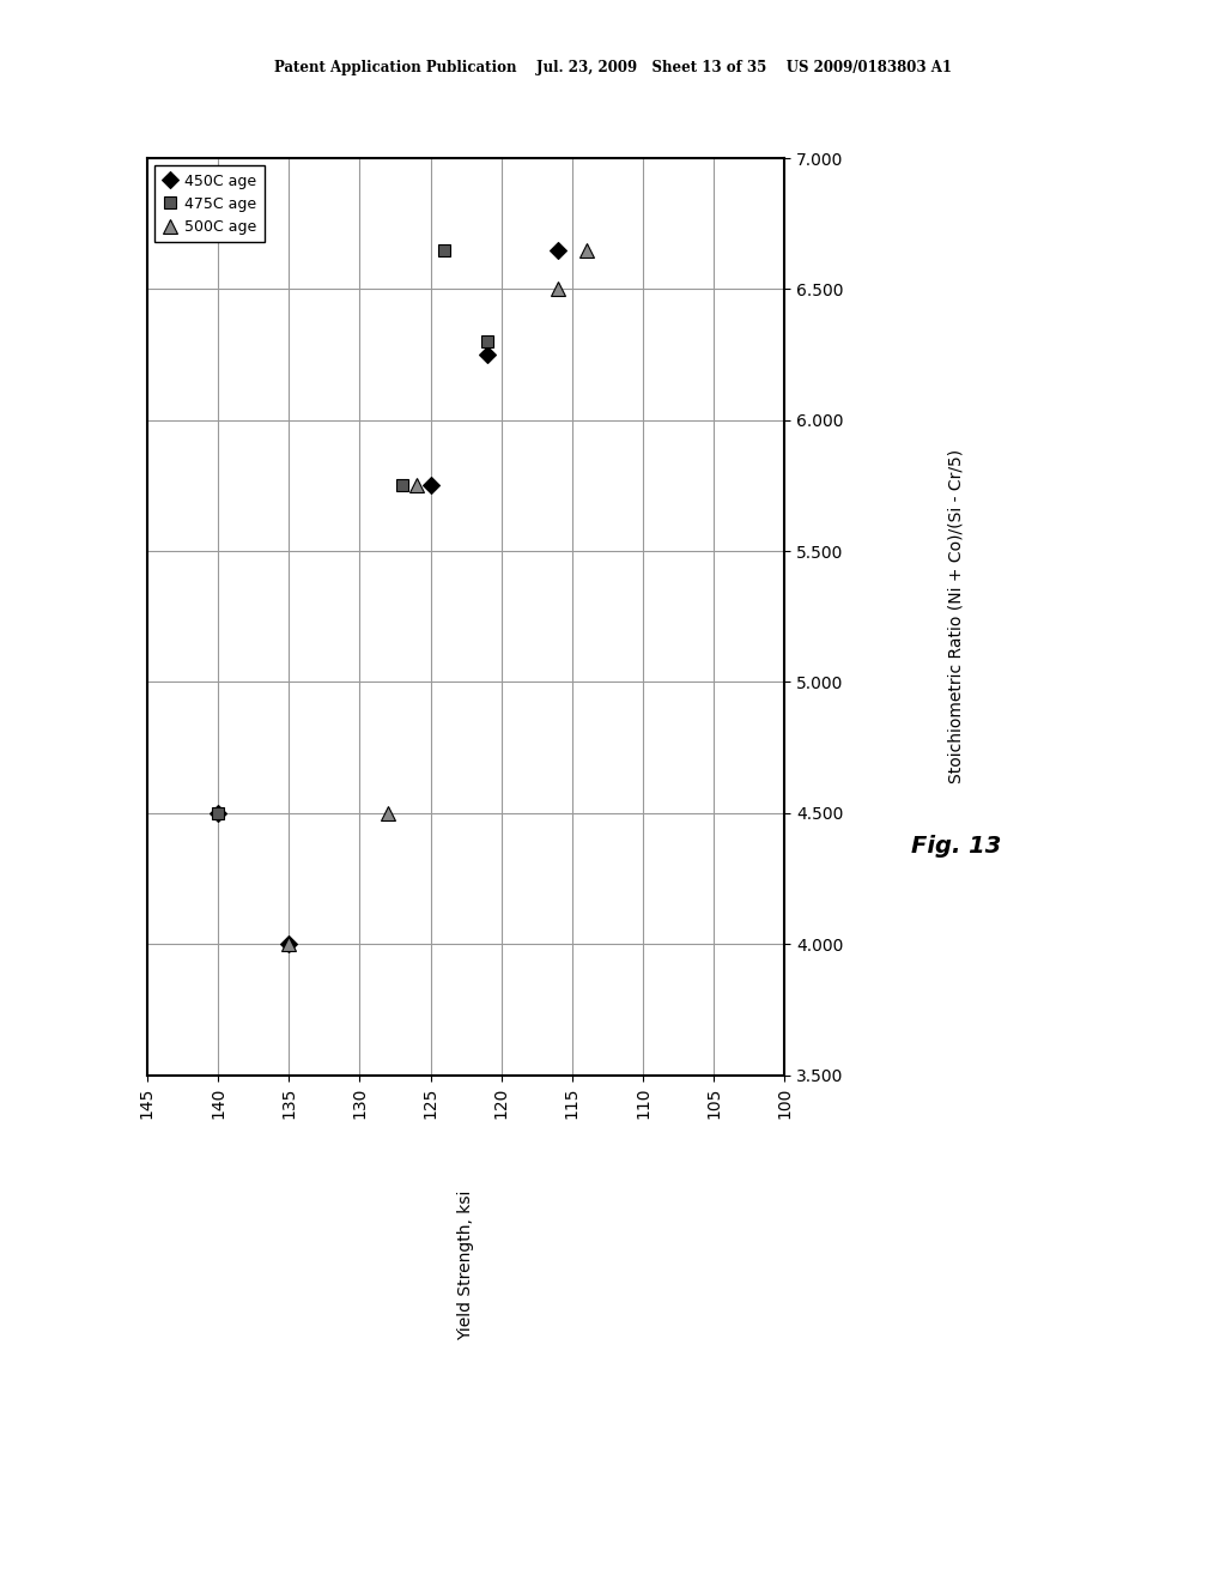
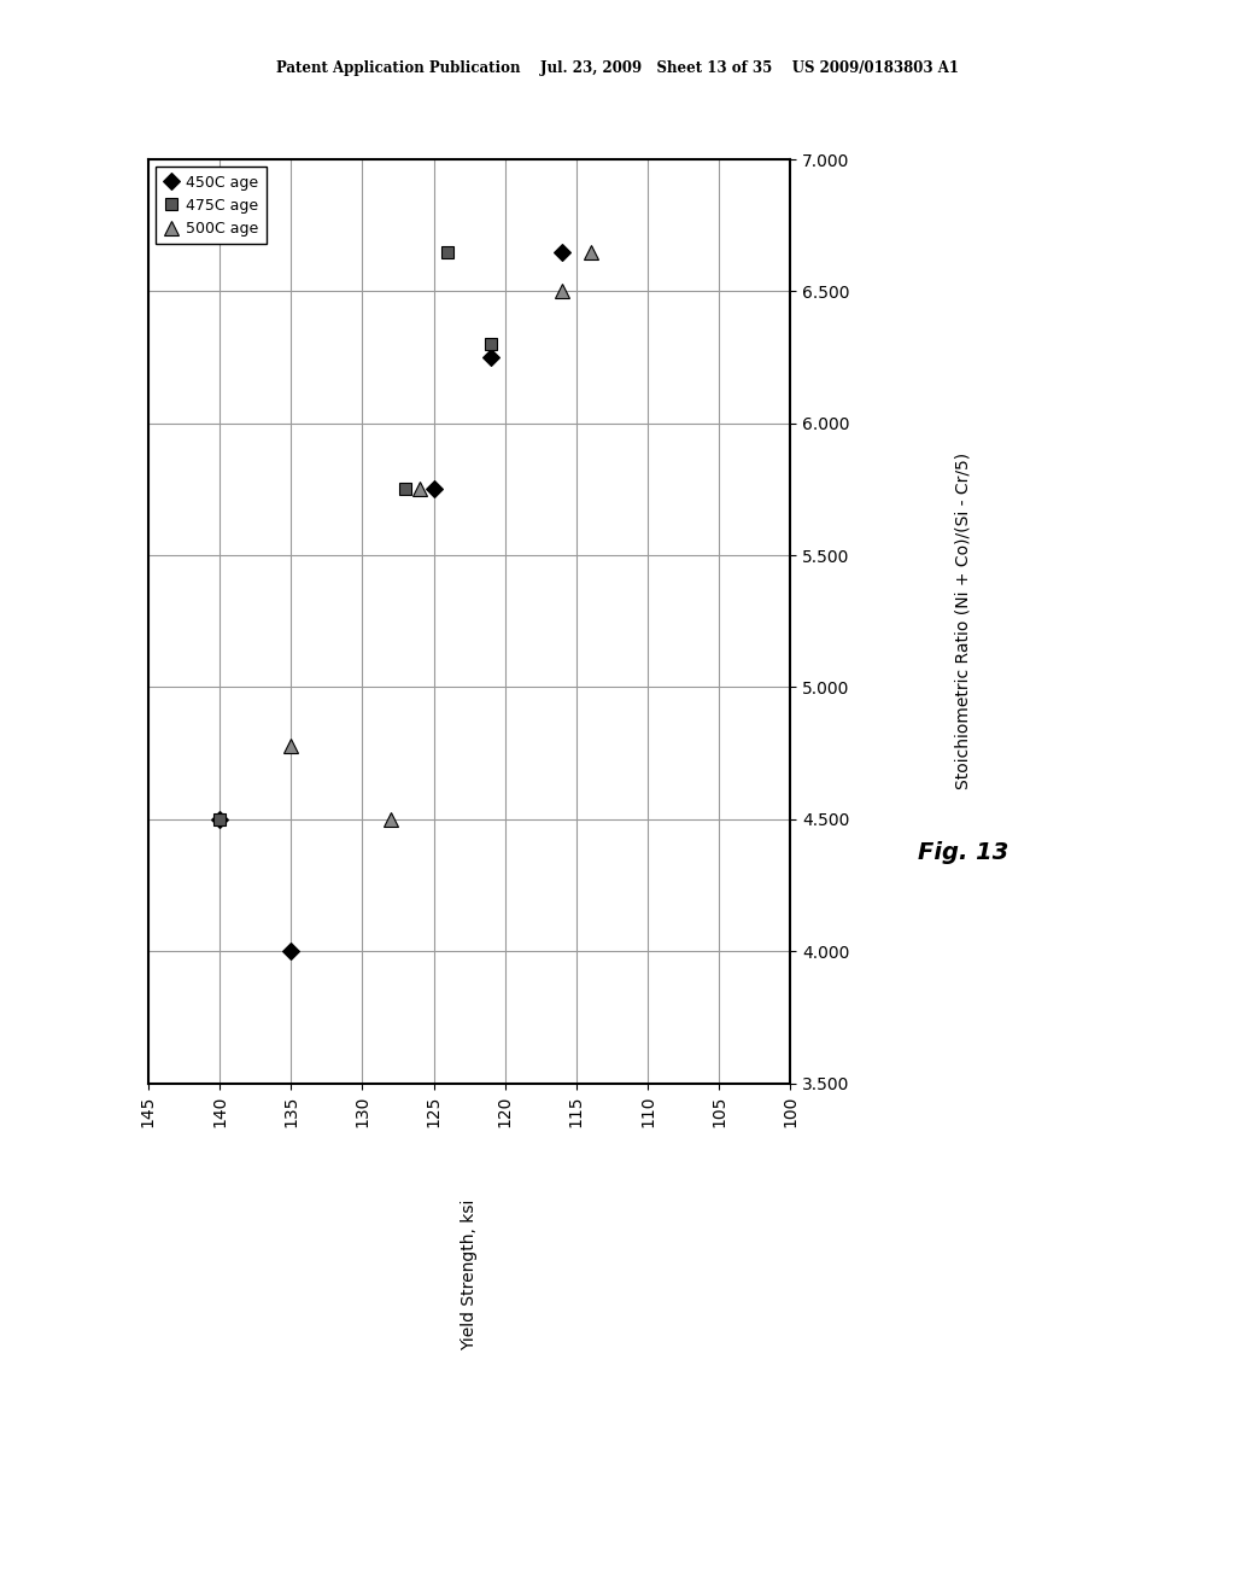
500C age/135: 4.00 -> 4.78
